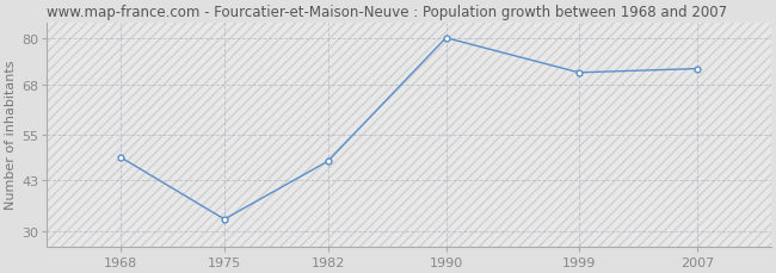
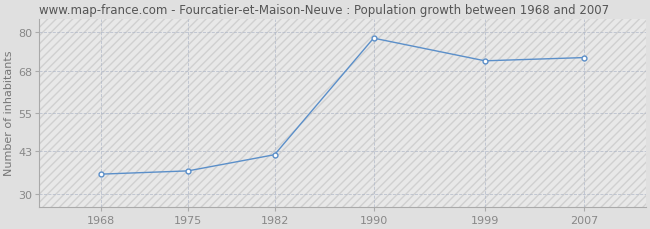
1968: 49 -> 36
1975: 33 -> 37
1982: 48 -> 42
1990: 80 -> 78
